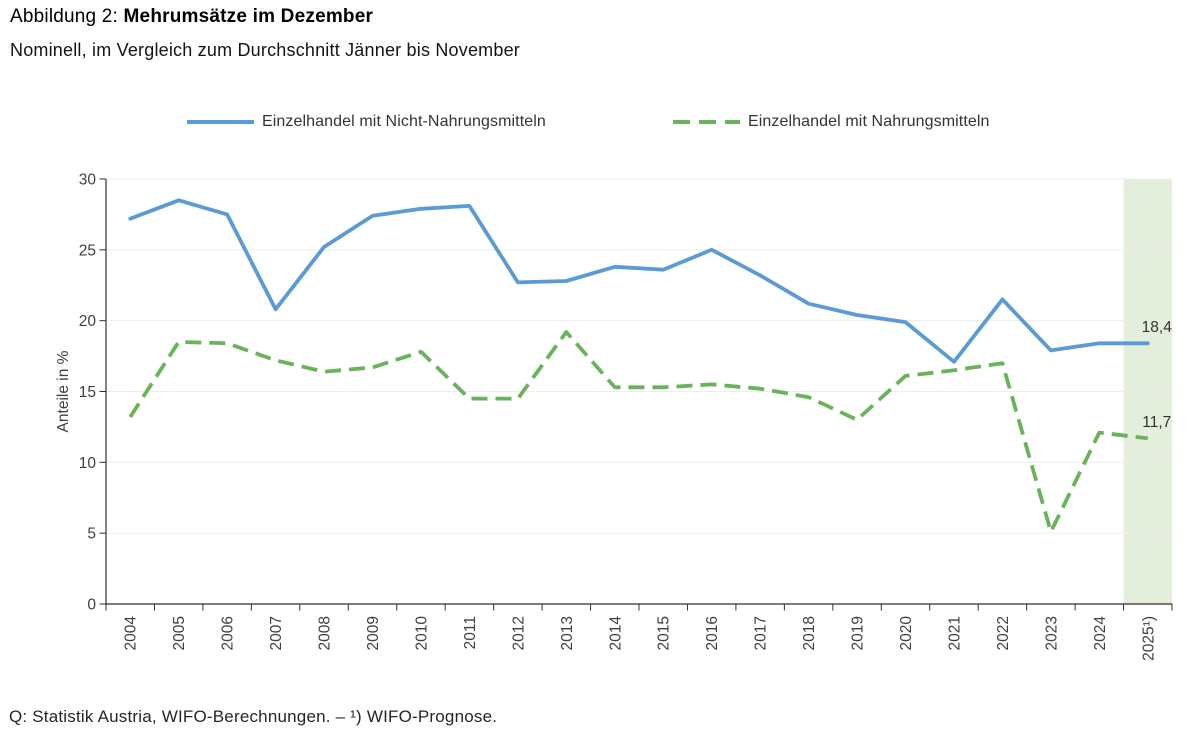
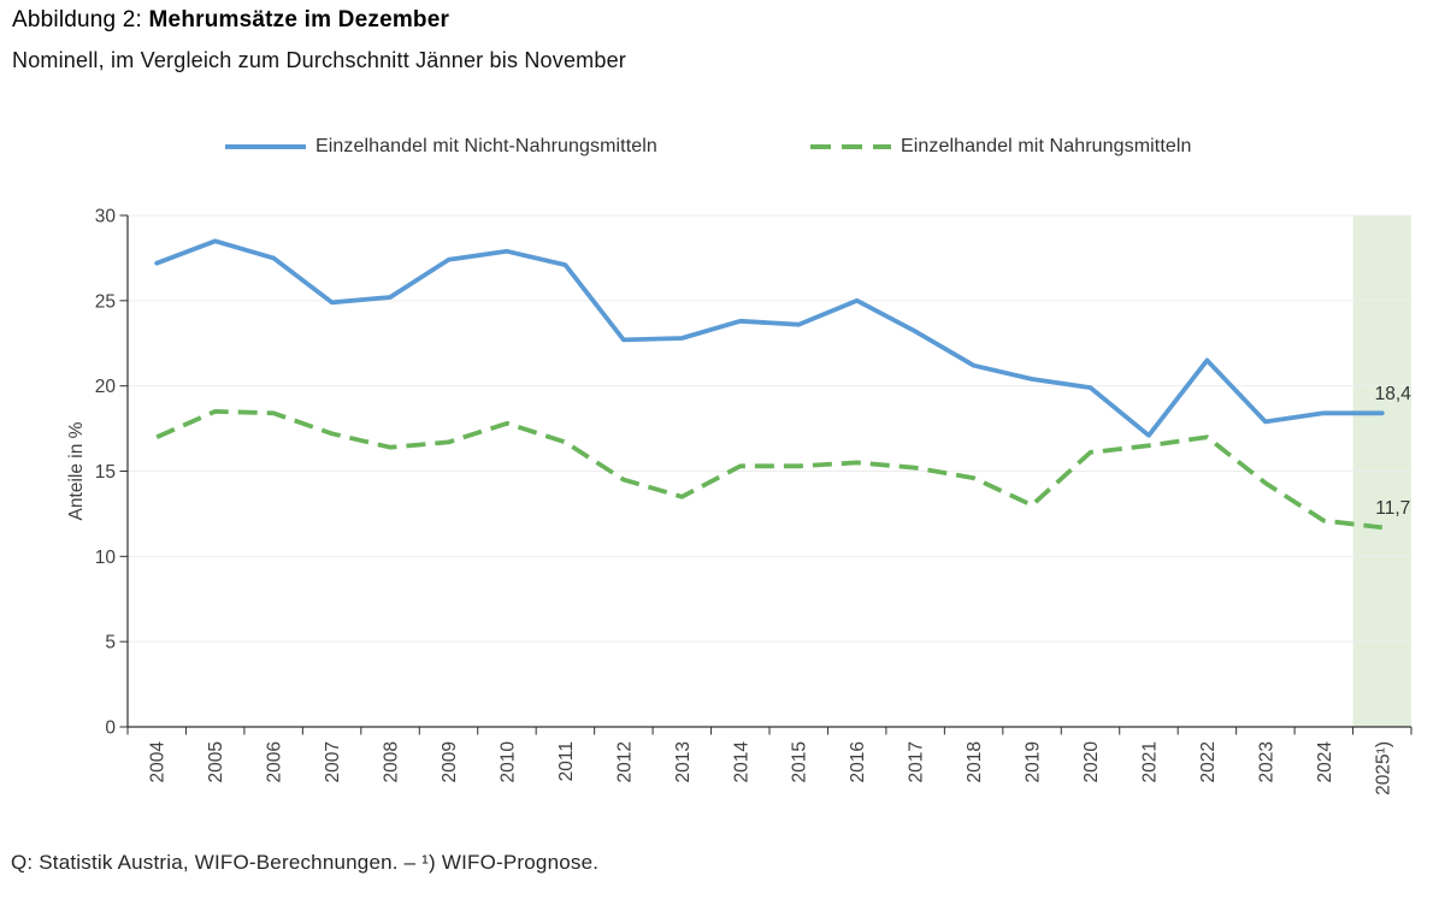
Einzelhandel mit Nahrungsmitteln/2004: 13.2 -> 17.0
Einzelhandel mit Nicht-Nahrungsmitteln/2007: 20.8 -> 24.9
Einzelhandel mit Nicht-Nahrungsmitteln/2011: 28.1 -> 27.1
Einzelhandel mit Nahrungsmitteln/2011: 14.5 -> 16.7
Einzelhandel mit Nahrungsmitteln/2013: 19.2 -> 13.5
Einzelhandel mit Nahrungsmitteln/2023: 5.1 -> 14.3
